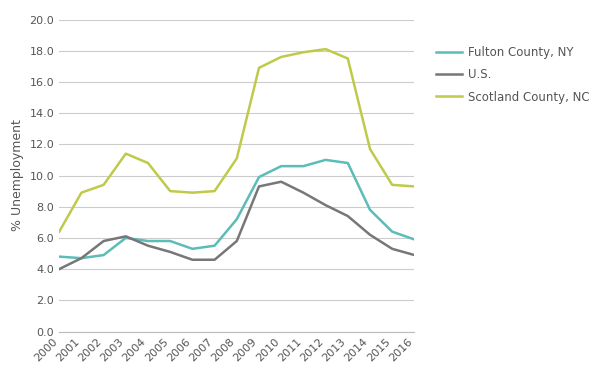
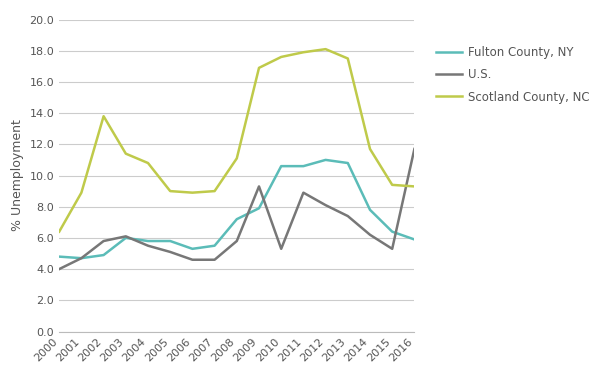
Scotland County, NC/2002: 9.4 -> 13.8
Fulton County, NY/2009: 9.9 -> 7.9
U.S./2010: 9.6 -> 5.3
U.S./2016: 4.9 -> 11.7
